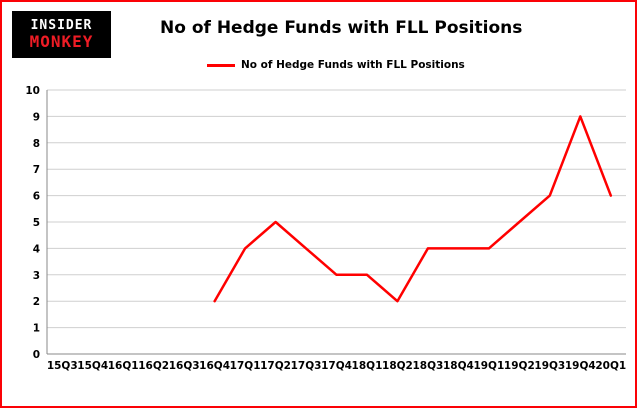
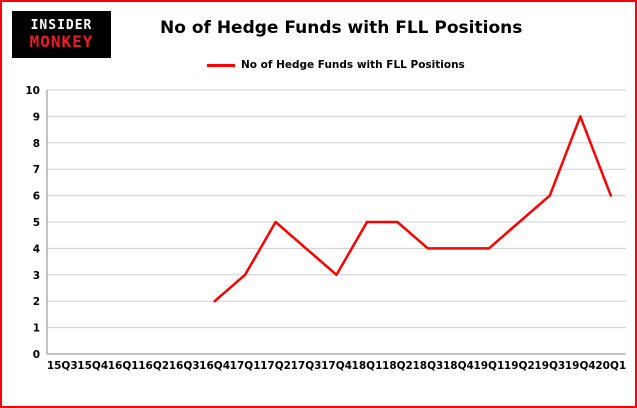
17Q1: 4 -> 3
18Q1: 3 -> 5
18Q2: 2 -> 5
